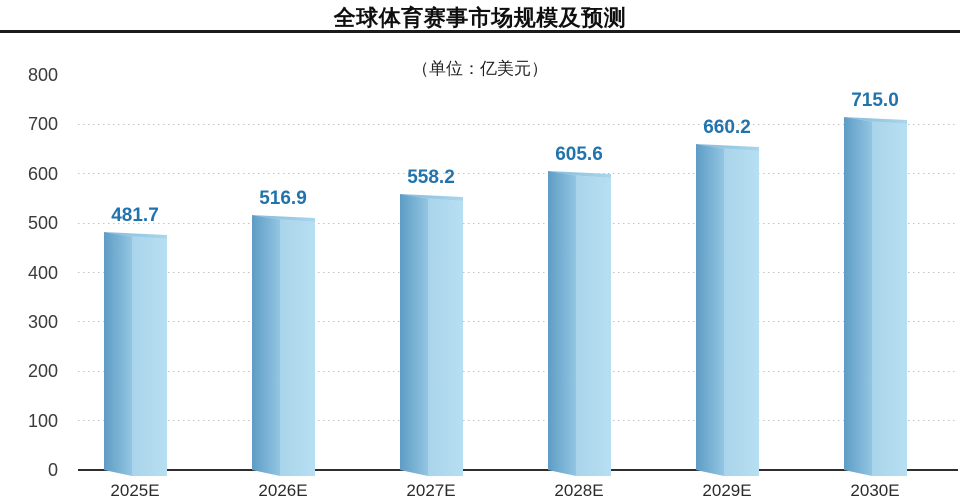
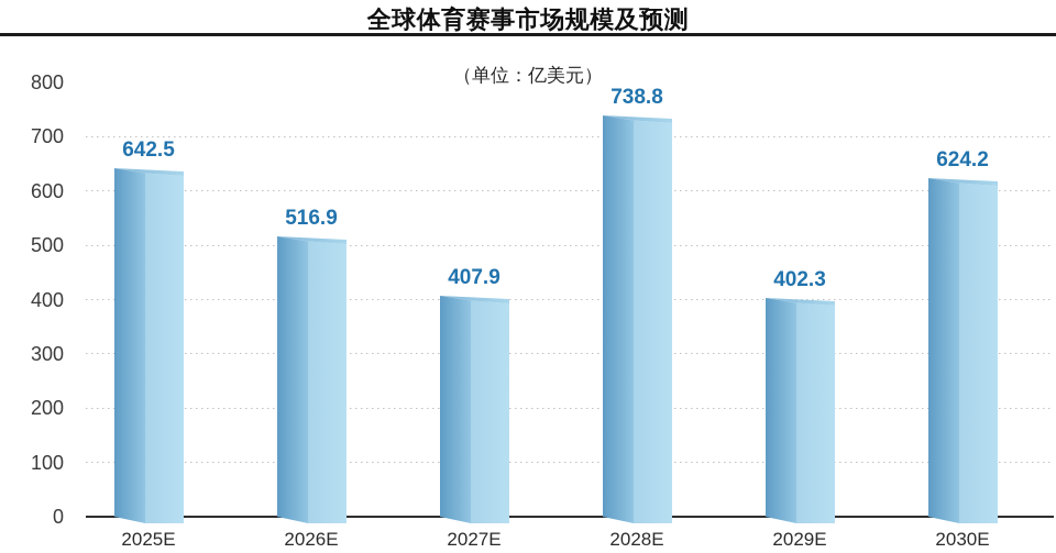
2025E: 481.7 -> 642.5
2027E: 558.2 -> 407.9
2028E: 605.6 -> 738.8
2029E: 660.2 -> 402.3
2030E: 715.0 -> 624.2
